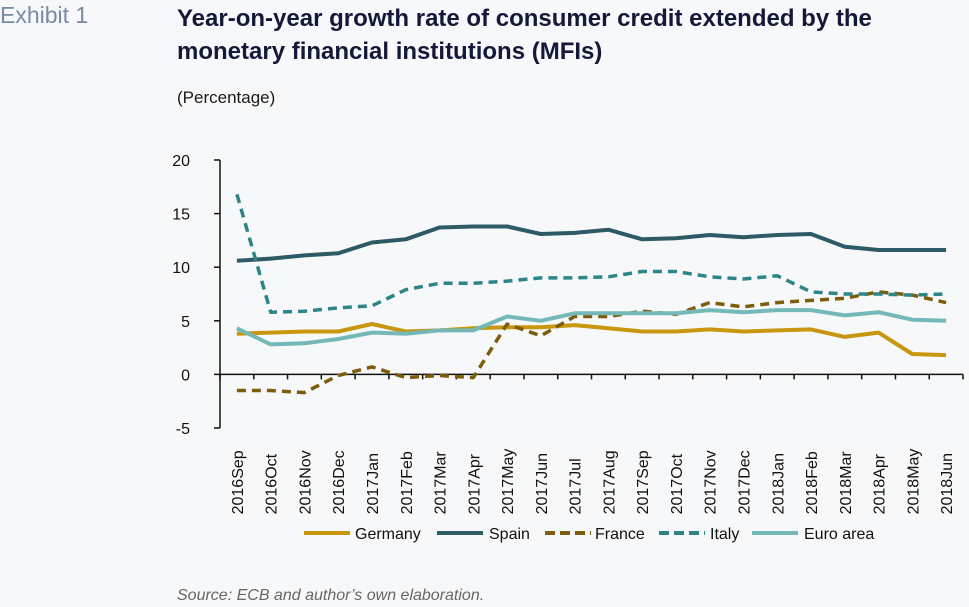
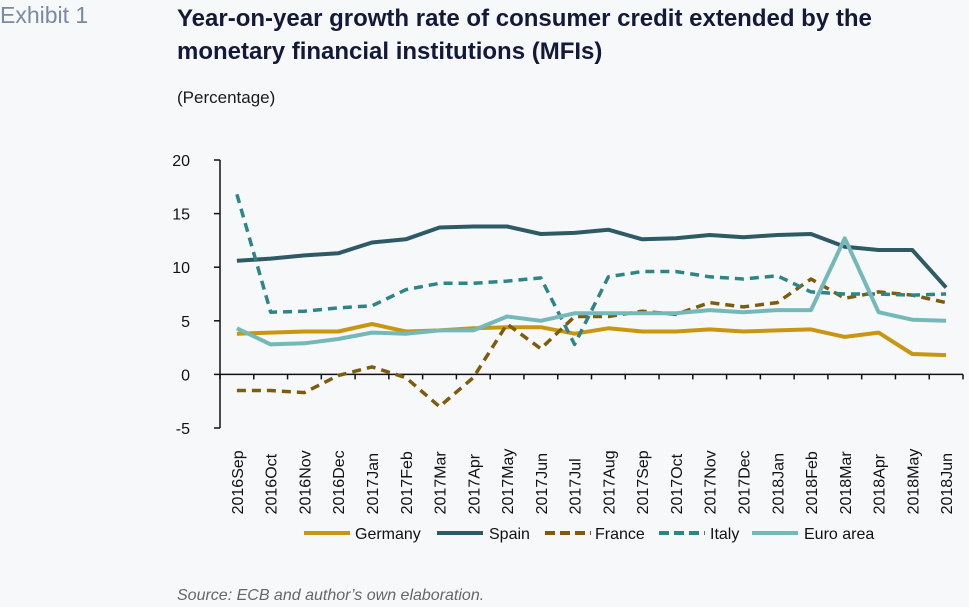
France/2017Mar: -0.1 -> -3.0
France/2017Jun: 3.6 -> 2.4
Germany/2017Jul: 4.6 -> 3.8
Italy/2017Jul: 9.0 -> 2.8
France/2018Feb: 6.9 -> 8.9
Euro area/2018Mar: 5.5 -> 12.7
Spain/2018Jun: 11.6 -> 8.1
